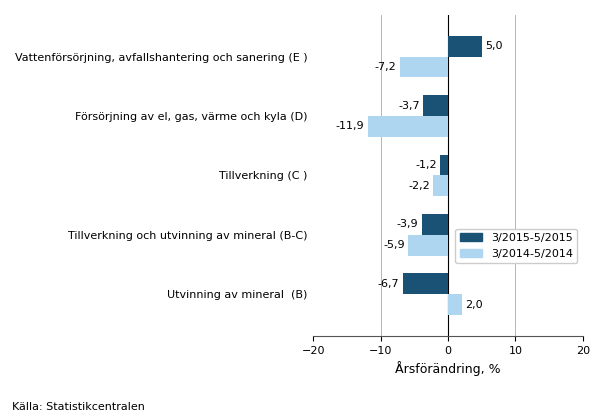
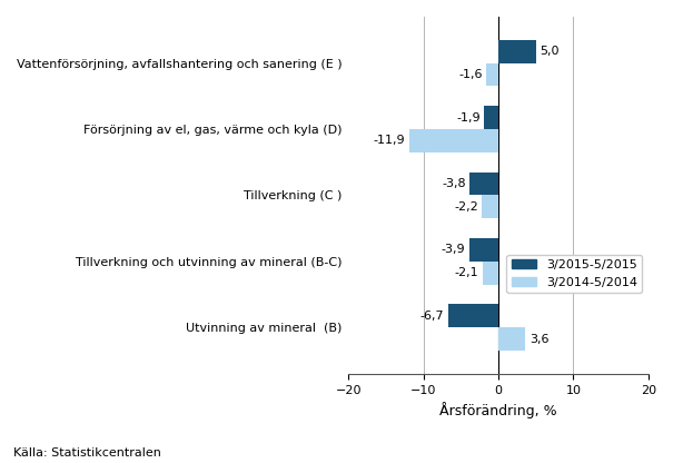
3/2014-5/2014/Vattenförsörjning, avfallshantering och sanering (E ): -7,2 -> -1,6
3/2015-5/2015/Försörjning av el, gas, värme och kyla (D): -3,7 -> -1,9
3/2015-5/2015/Tillverkning (C ): -1,2 -> -3,8
3/2014-5/2014/Tillverkning och utvinning av mineral (B-C): -5,9 -> -2,1
3/2014-5/2014/Utvinning av mineral (B): 2,0 -> 3,6
